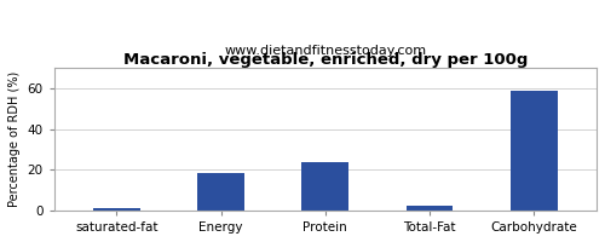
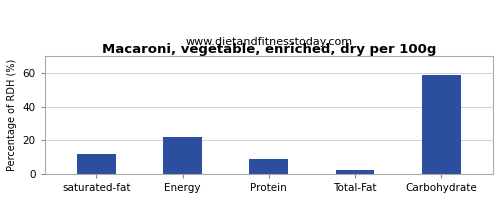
saturated-fat: 1 -> 12
Energy: 18 -> 22
Protein: 24 -> 9
